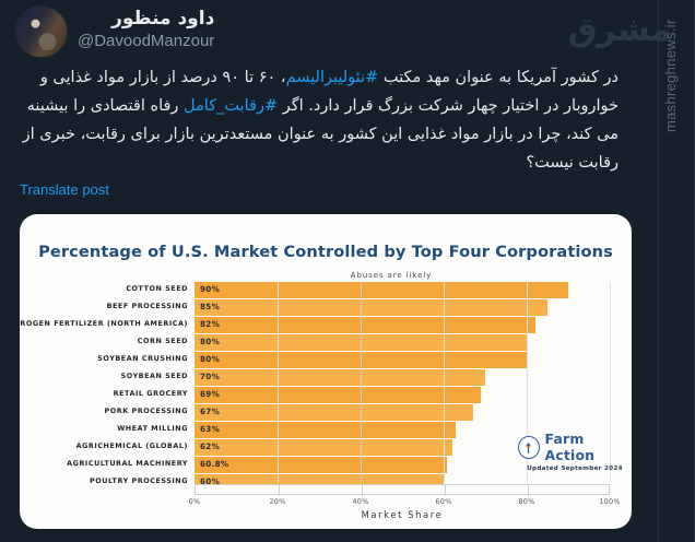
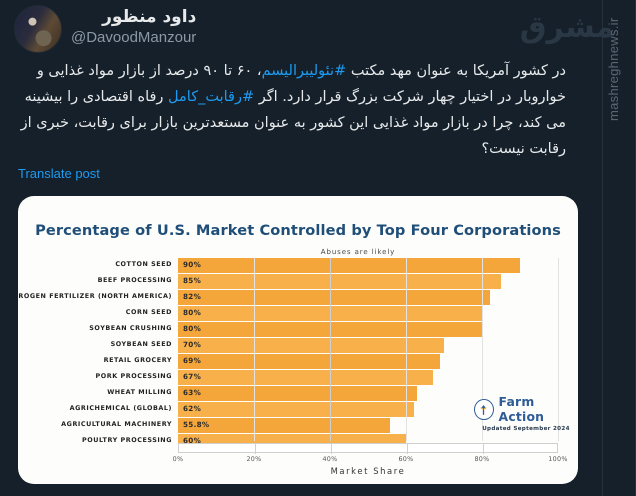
AGRICULTURAL MACHINERY: 60.8% -> 55.8%
